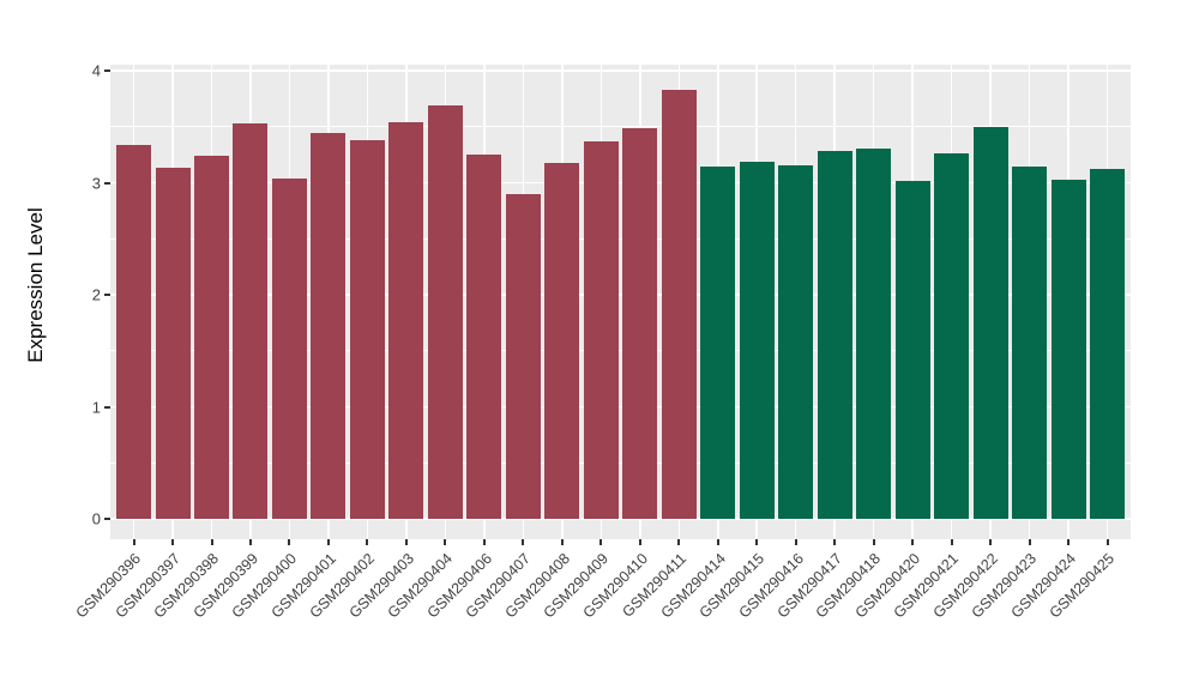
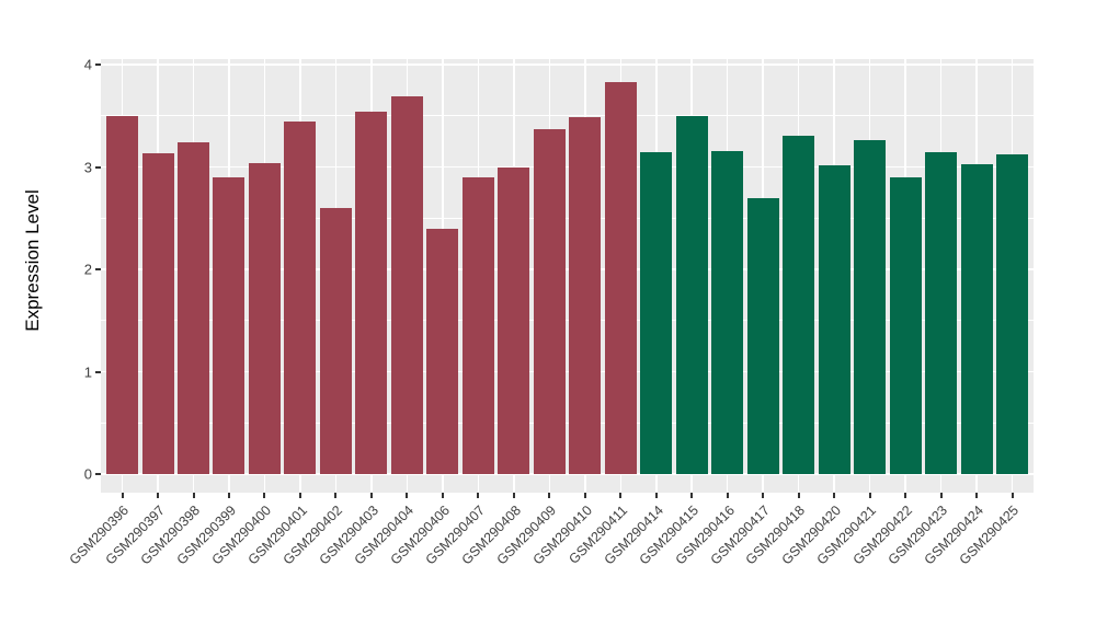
GSM290396: 3.3 -> 3.5
GSM290399: 3.5 -> 2.9
GSM290402: 3.4 -> 2.6
GSM290406: 3.2 -> 2.4
GSM290408: 3.2 -> 3.0
GSM290415: 3.2 -> 3.5
GSM290417: 3.3 -> 2.7
GSM290422: 3.5 -> 2.9
